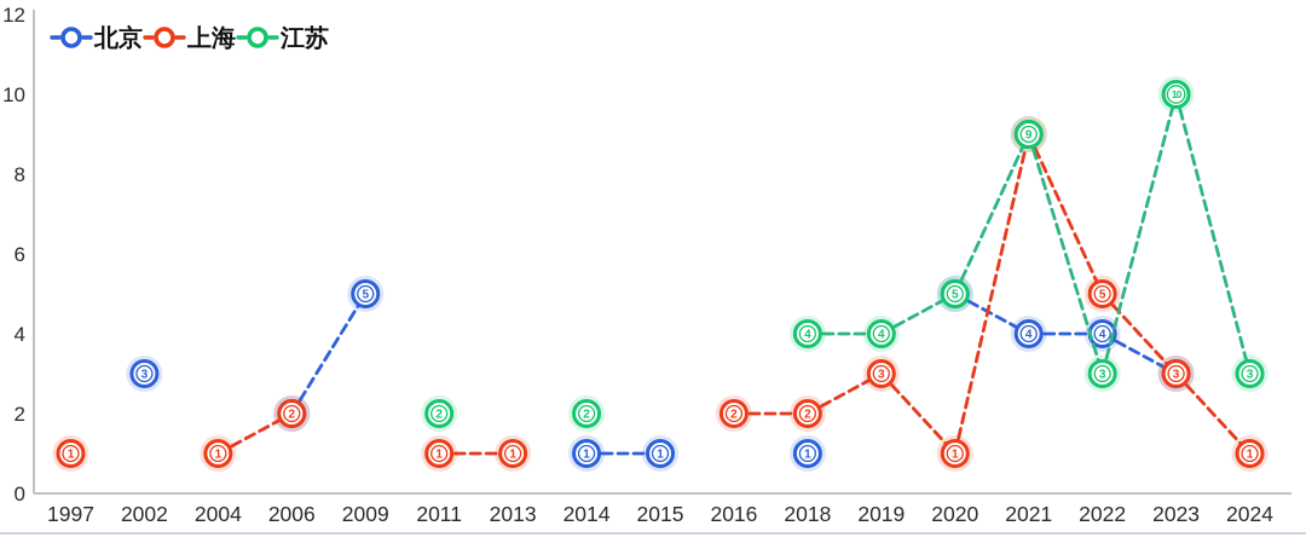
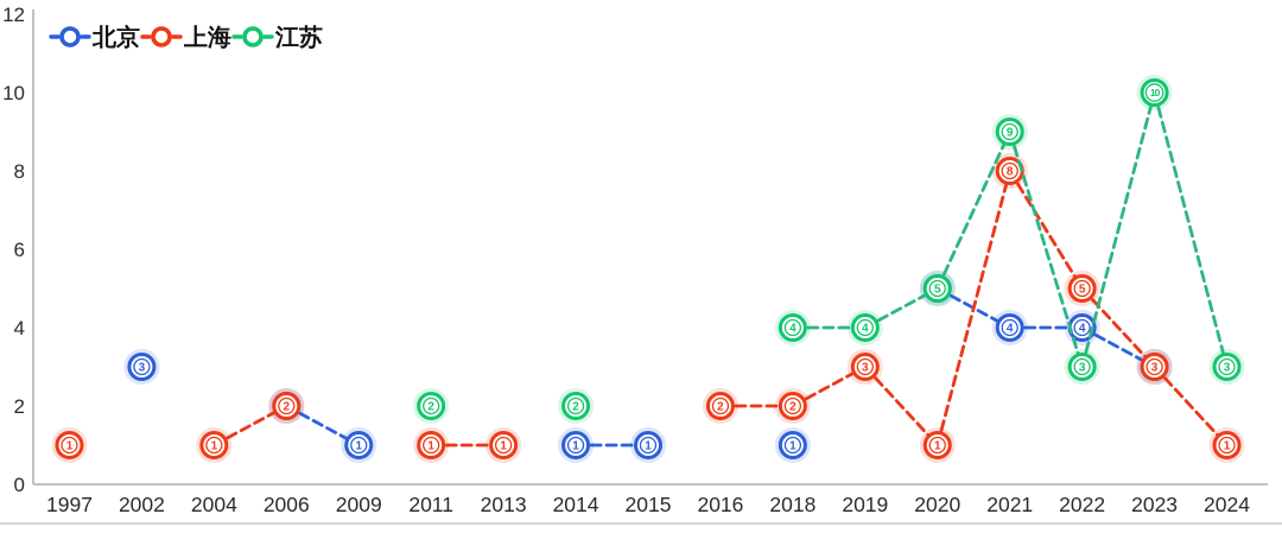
北京/2009: 5 -> 1
上海/2021: 9 -> 8
